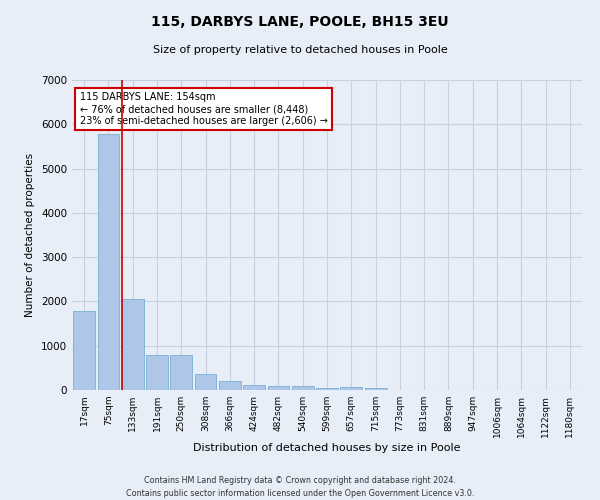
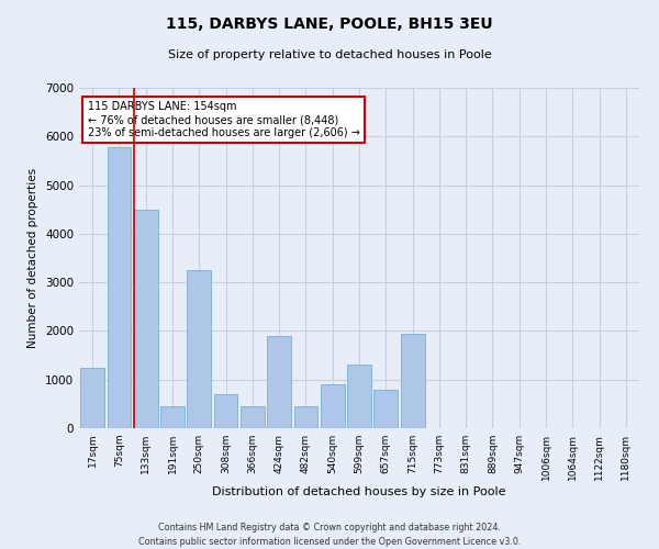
17sqm: 1780 -> 1250
133sqm: 2060 -> 4500
191sqm: 800 -> 450
250sqm: 790 -> 3250
308sqm: 360 -> 700
366sqm: 200 -> 450
424sqm: 110 -> 1900
482sqm: 90 -> 450
540sqm: 90 -> 900
599sqm: 60 -> 1300
657sqm: 70 -> 800
715sqm: 60 -> 1950
